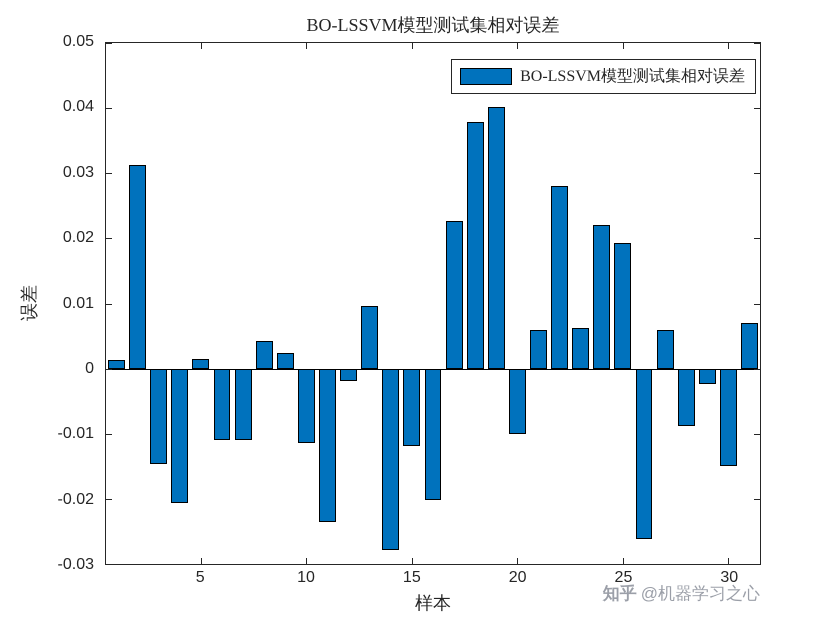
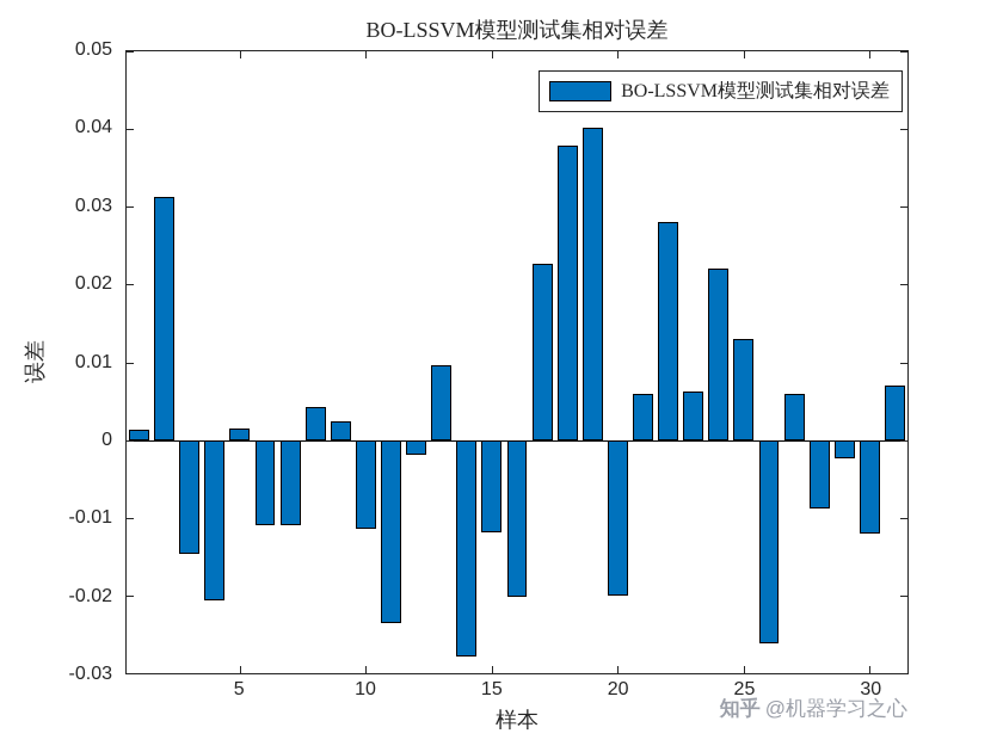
20: -0.010 -> -0.020
25: 0.019 -> 0.013
30: -0.015 -> -0.012
